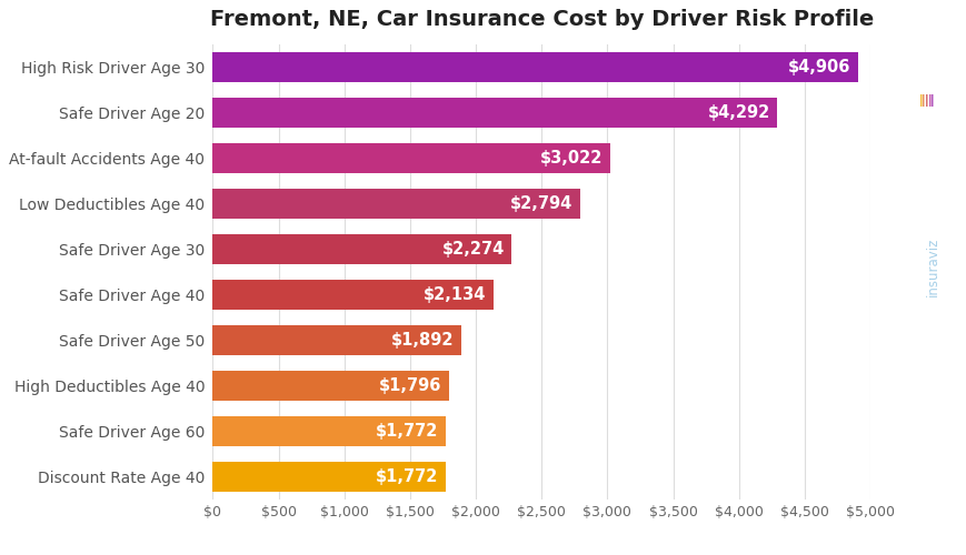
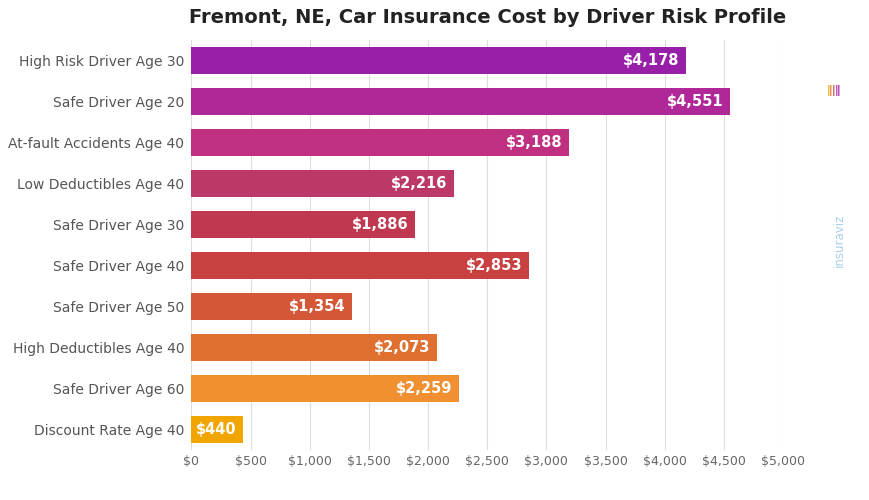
High Risk Driver Age 30: $4,906 -> $4,178
Safe Driver Age 20: $4,292 -> $4,551
At-fault Accidents Age 40: $3,022 -> $3,188
Low Deductibles Age 40: $2,794 -> $2,216
Safe Driver Age 30: $2,274 -> $1,886
Safe Driver Age 40: $2,134 -> $2,853
Safe Driver Age 50: $1,892 -> $1,354
High Deductibles Age 40: $1,796 -> $2,073
Safe Driver Age 60: $1,772 -> $2,259
Discount Rate Age 40: $1,772 -> $440
